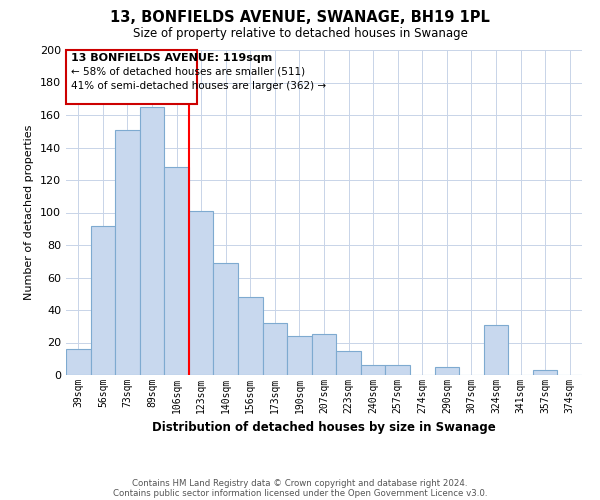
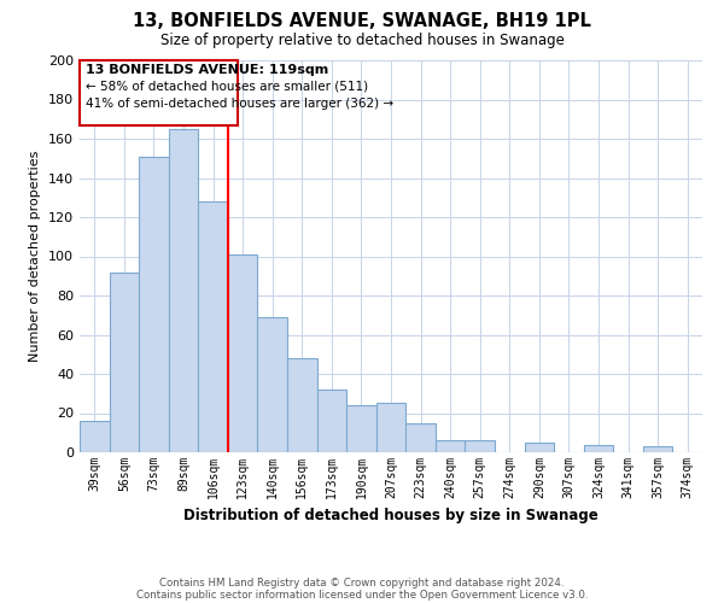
324sqm: 31 -> 4
